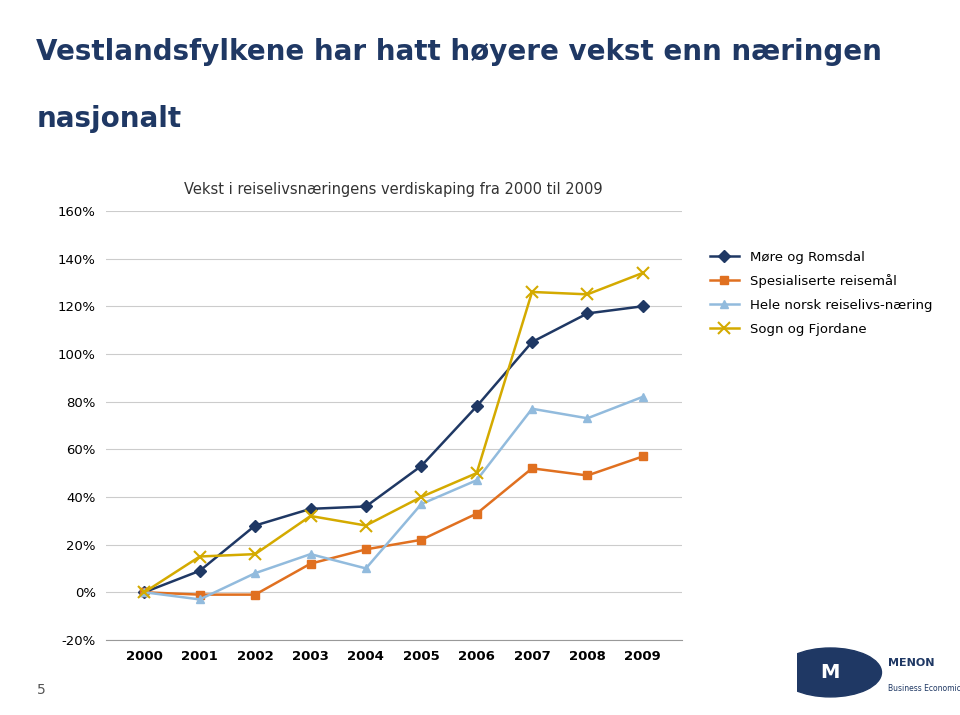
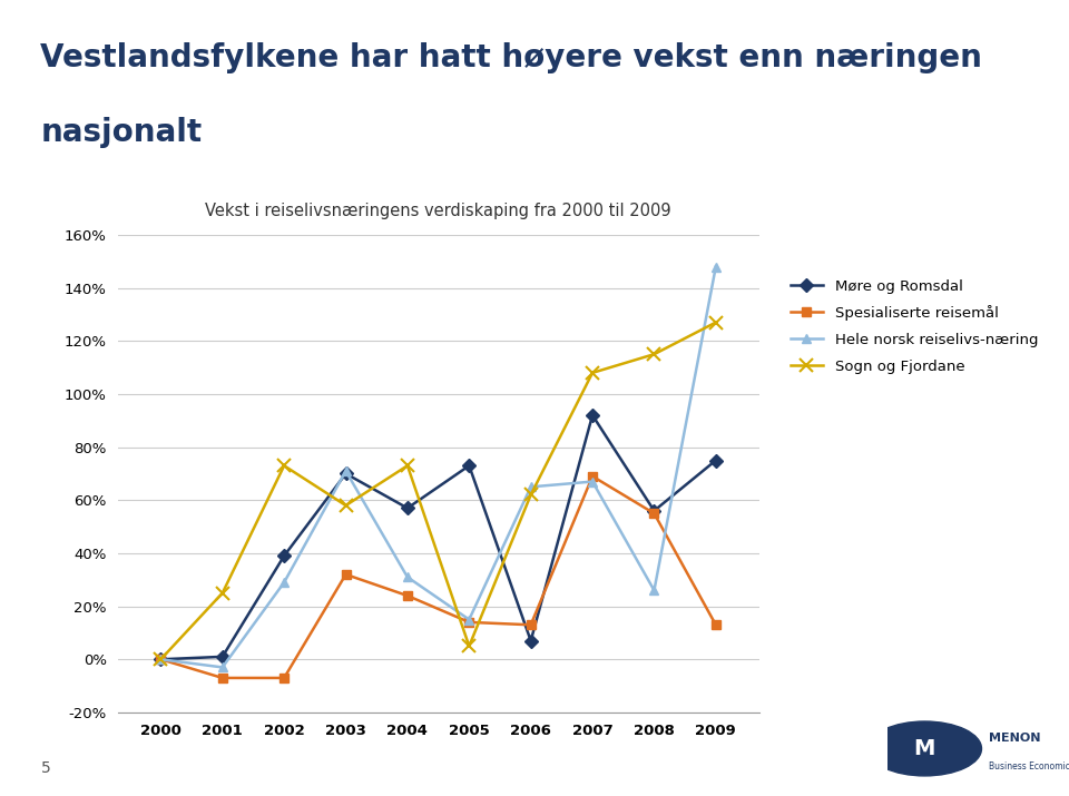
Møre og Romsdal/2001: 9% -> 1%
Spesialiserte reisemål/2001: -1% -> -7%
Sogn og Fjordane/2001: 15% -> 25%
Møre og Romsdal/2002: 28% -> 39%
Spesialiserte reisemål/2002: -1% -> -7%
Hele norsk reiselivs-næring/2002: 8% -> 29%
Sogn og Fjordane/2002: 16% -> 73%
Møre og Romsdal/2003: 35% -> 70%
Spesialiserte reisemål/2003: 12% -> 32%
Hele norsk reiselivs-næring/2003: 16% -> 71%
Sogn og Fjordane/2003: 32% -> 58%
Møre og Romsdal/2004: 36% -> 57%
Spesialiserte reisemål/2004: 18% -> 24%
Hele norsk reiselivs-næring/2004: 10% -> 31%
Sogn og Fjordane/2004: 28% -> 73%
Møre og Romsdal/2005: 53% -> 73%
Spesialiserte reisemål/2005: 22% -> 14%
Hele norsk reiselivs-næring/2005: 37% -> 15%
Sogn og Fjordane/2005: 40% -> 5%
Møre og Romsdal/2006: 78% -> 7%
Spesialiserte reisemål/2006: 33% -> 13%
Hele norsk reiselivs-næring/2006: 47% -> 65%
Sogn og Fjordane/2006: 50% -> 62%
Møre og Romsdal/2007: 105% -> 92%
Spesialiserte reisemål/2007: 52% -> 69%
Hele norsk reiselivs-næring/2007: 77% -> 67%
Sogn og Fjordane/2007: 126% -> 108%
Møre og Romsdal/2008: 117% -> 56%
Spesialiserte reisemål/2008: 49% -> 55%
Hele norsk reiselivs-næring/2008: 73% -> 26%
Sogn og Fjordane/2008: 125% -> 115%
Møre og Romsdal/2009: 120% -> 75%
Spesialiserte reisemål/2009: 57% -> 13%
Hele norsk reiselivs-næring/2009: 82% -> 148%
Sogn og Fjordane/2009: 134% -> 127%
